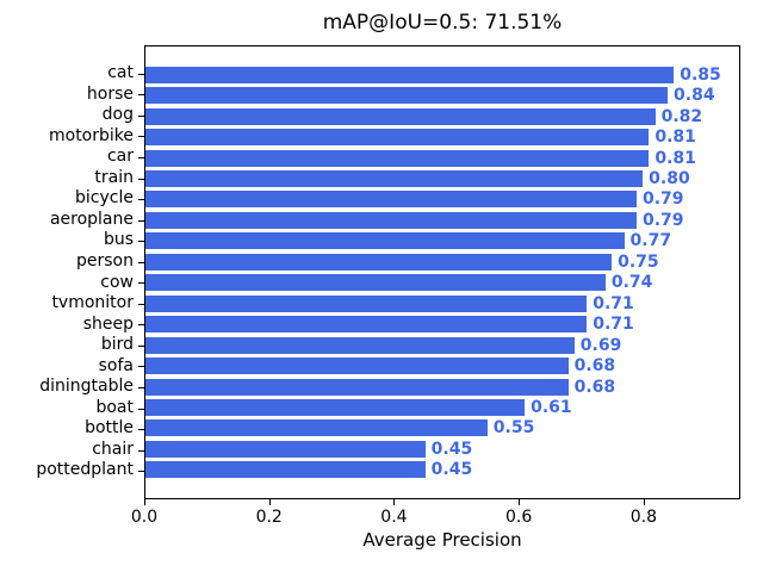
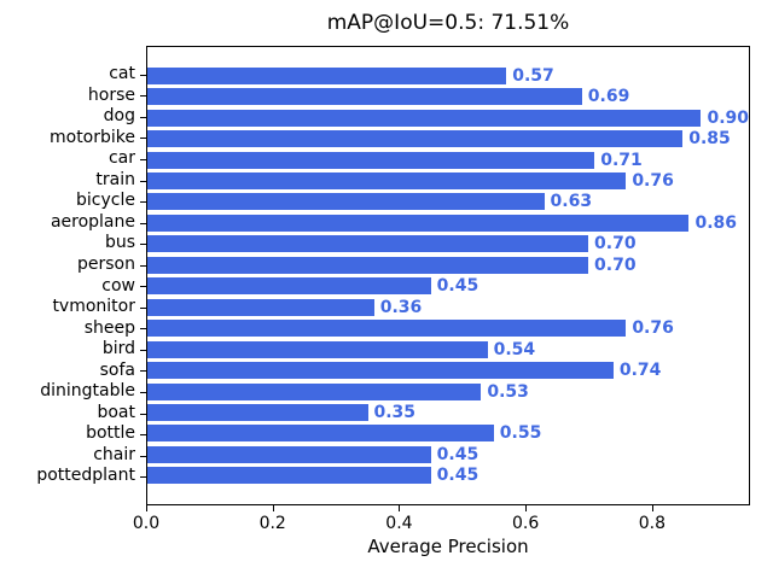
cat: 0.85 -> 0.57
horse: 0.84 -> 0.69
dog: 0.82 -> 0.90
motorbike: 0.81 -> 0.85
car: 0.81 -> 0.71
train: 0.80 -> 0.76
bicycle: 0.79 -> 0.63
aeroplane: 0.79 -> 0.86
bus: 0.77 -> 0.70
person: 0.75 -> 0.70
cow: 0.74 -> 0.45
tvmonitor: 0.71 -> 0.36
sheep: 0.71 -> 0.76
bird: 0.69 -> 0.54
sofa: 0.68 -> 0.74
diningtable: 0.68 -> 0.53
boat: 0.61 -> 0.35
